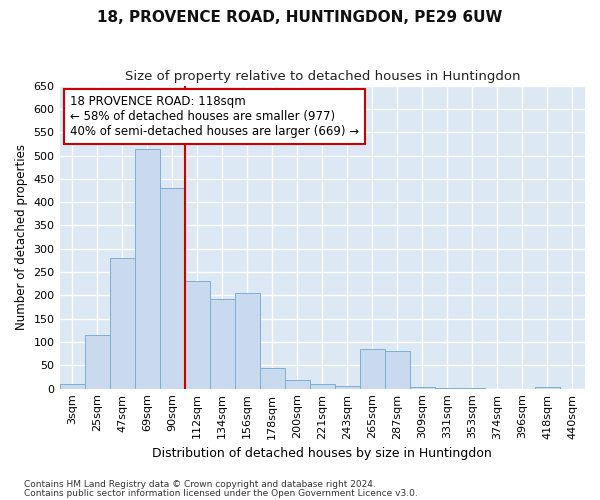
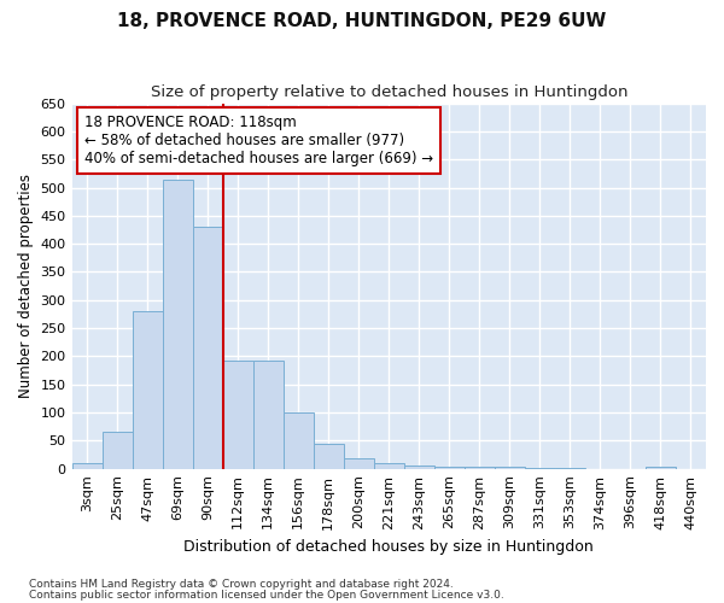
25sqm: 115 -> 65
112sqm: 230 -> 192
156sqm: 205 -> 100
265sqm: 85 -> 4
287sqm: 80 -> 4
